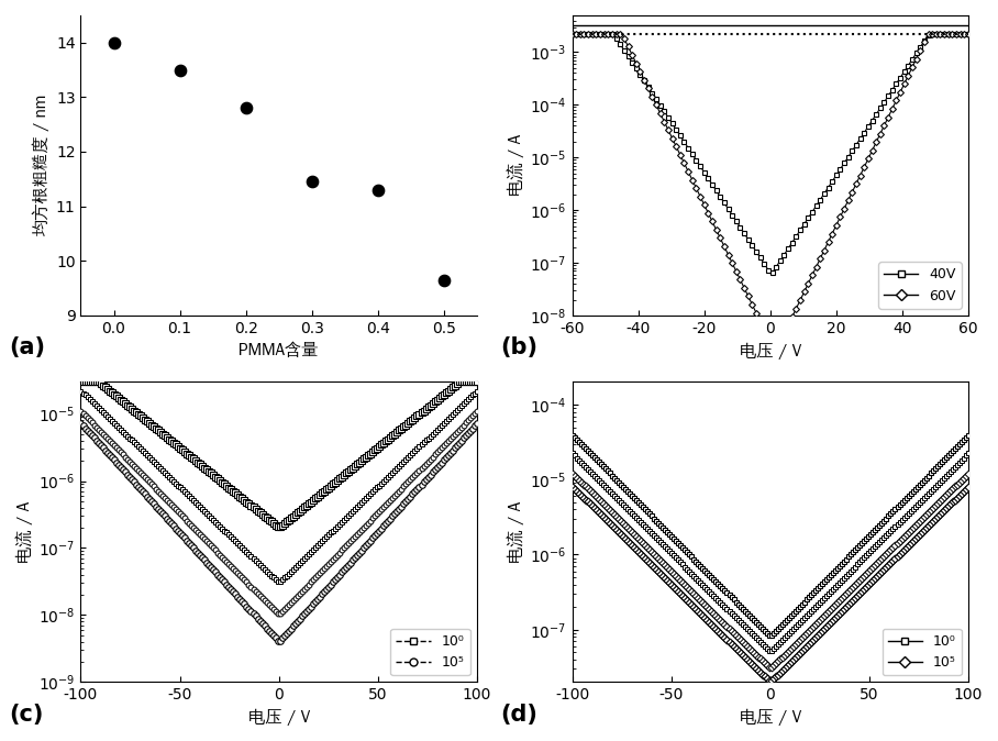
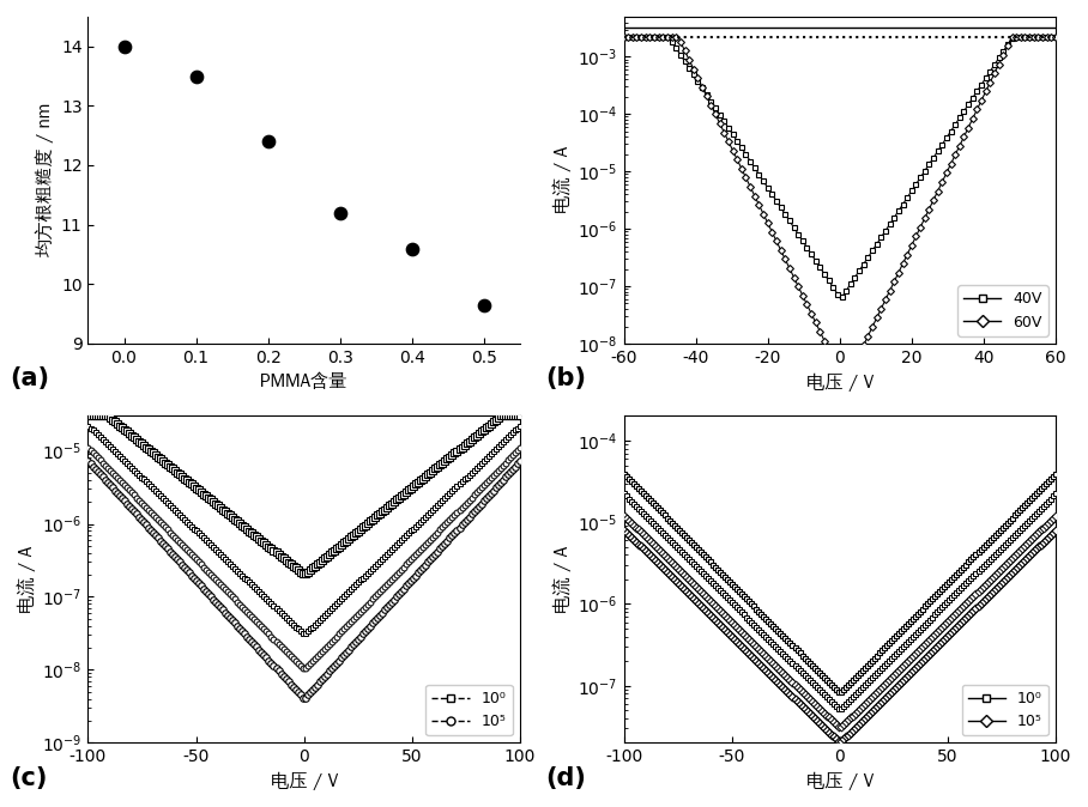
0.2: 12.80 -> 12.40
0.3: 11.45 -> 11.20
0.4: 11.30 -> 10.60
